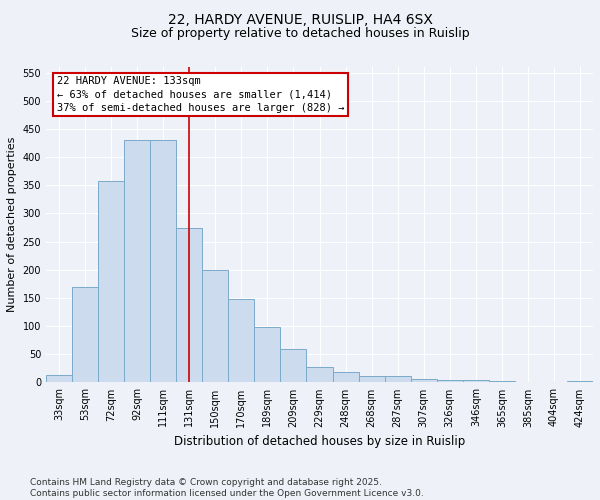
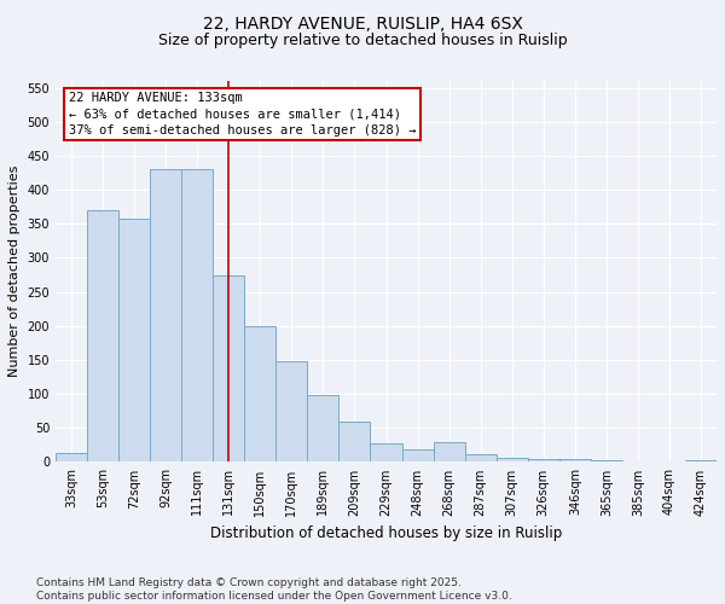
53sqm: 170 -> 370
268sqm: 11 -> 30
